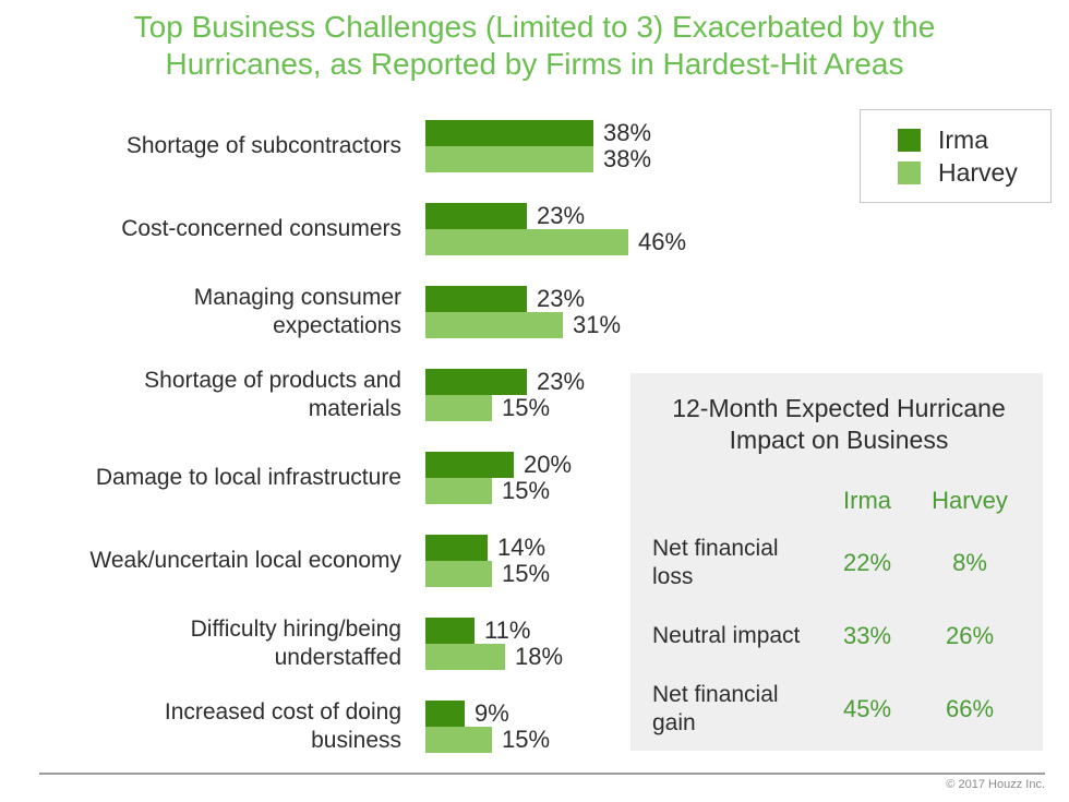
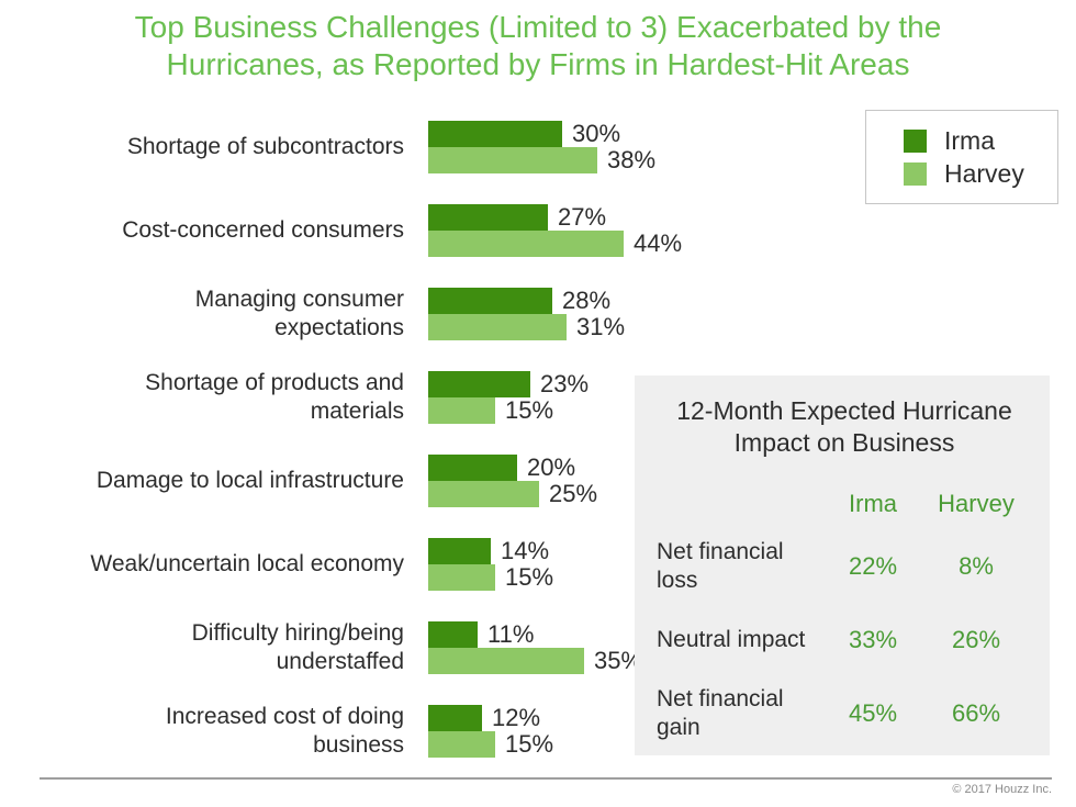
Irma/Shortage of subcontractors: 38% -> 30%
Irma/Cost-concerned consumers: 23% -> 27%
Harvey/Cost-concerned consumers: 46% -> 44%
Irma/Managing consumer expectations: 23% -> 28%
Harvey/Damage to local infrastructure: 15% -> 25%
Harvey/Difficulty hiring/being understaffed: 18% -> 35%
Irma/Increased cost of doing business: 9% -> 12%
